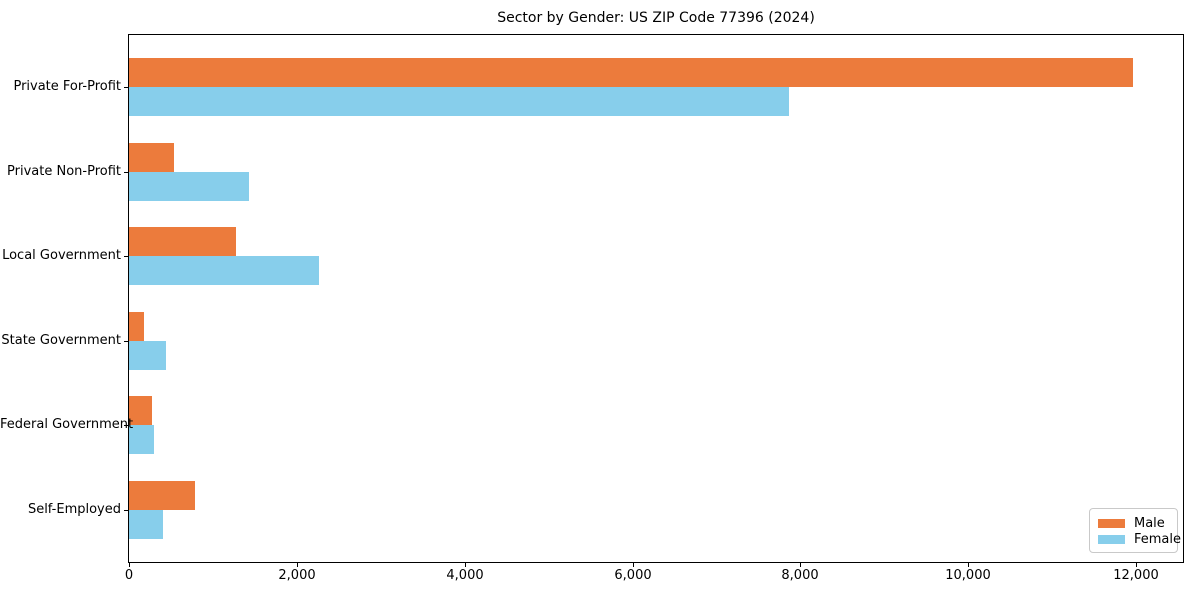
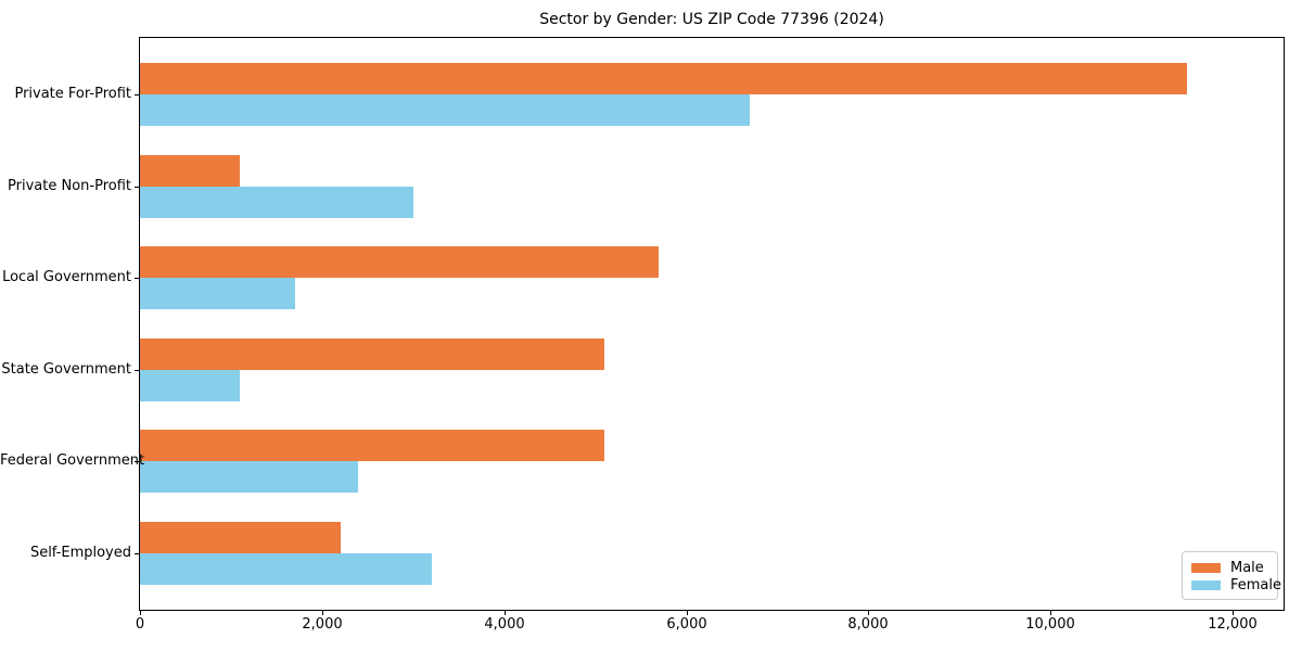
Male/Private For-Profit: 12000 -> 11500
Female/Private For-Profit: 7900 -> 6700
Male/Private Non-Profit: 500 -> 1100
Female/Private Non-Profit: 1400 -> 3000
Male/Local Government: 1300 -> 5700
Female/Local Government: 2300 -> 1700
Male/State Government: 200 -> 5100
Female/State Government: 400 -> 1100
Male/Federal Government: 300 -> 5100
Female/Federal Government: 300 -> 2400
Male/Self-Employed: 800 -> 2200
Female/Self-Employed: 400 -> 3200
